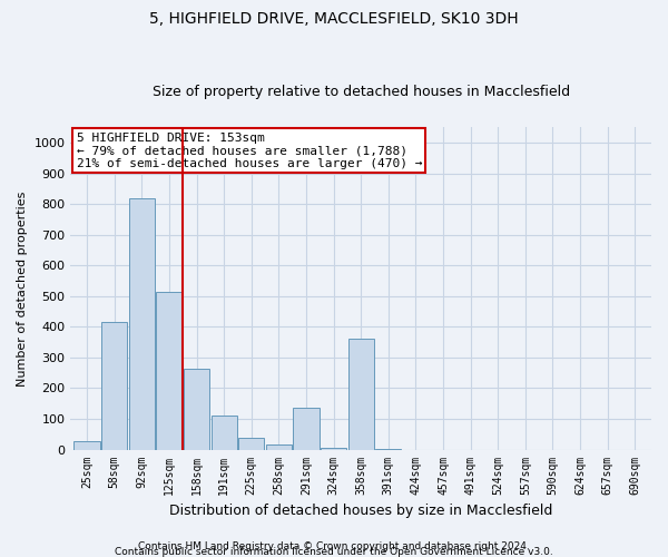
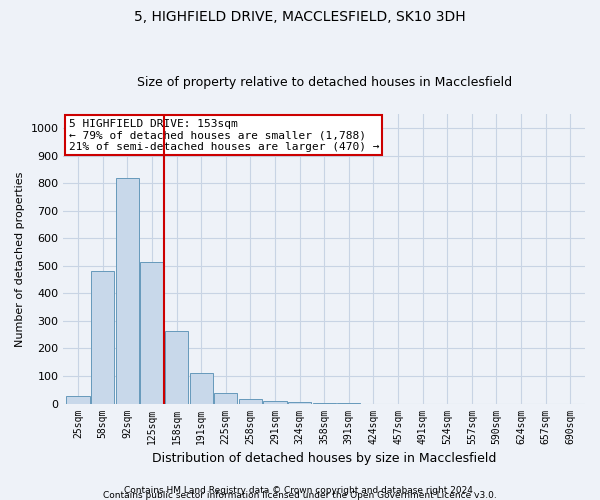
58sqm: 415 -> 480
291sqm: 135 -> 10
358sqm: 360 -> 1
